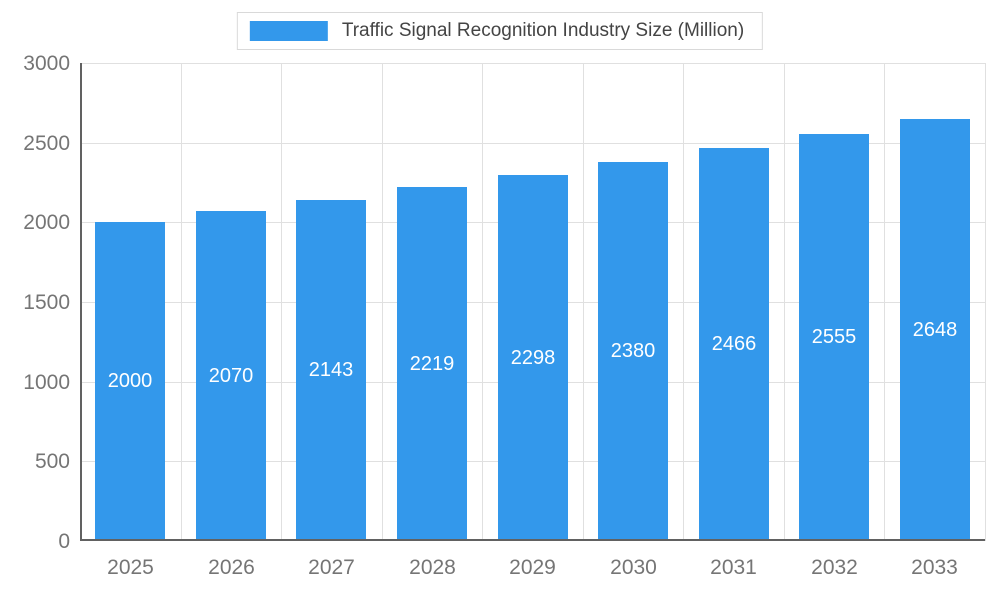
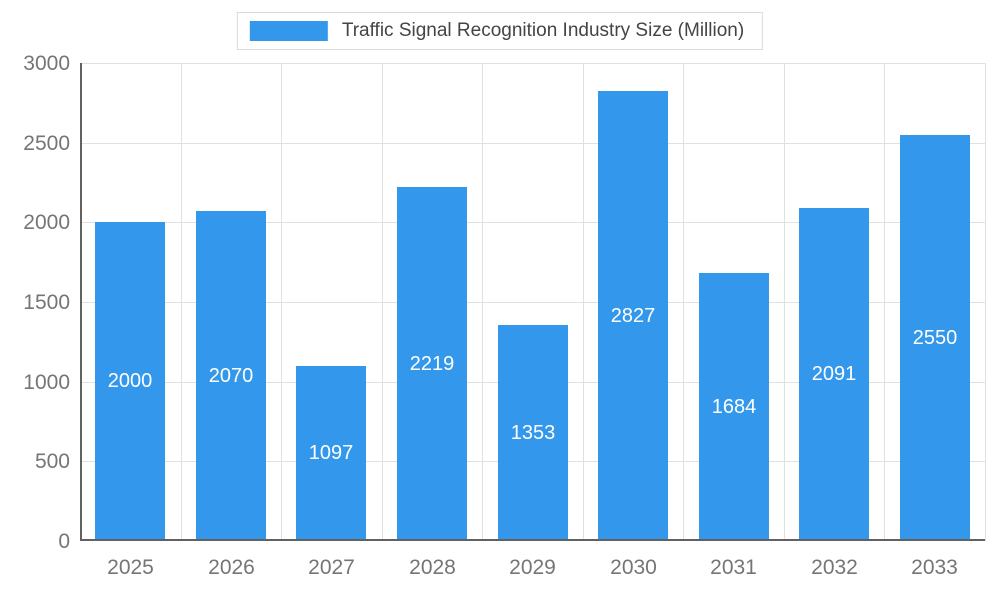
2027: 2143 -> 1097
2029: 2298 -> 1353
2030: 2380 -> 2827
2031: 2466 -> 1684
2032: 2555 -> 2091
2033: 2648 -> 2550
